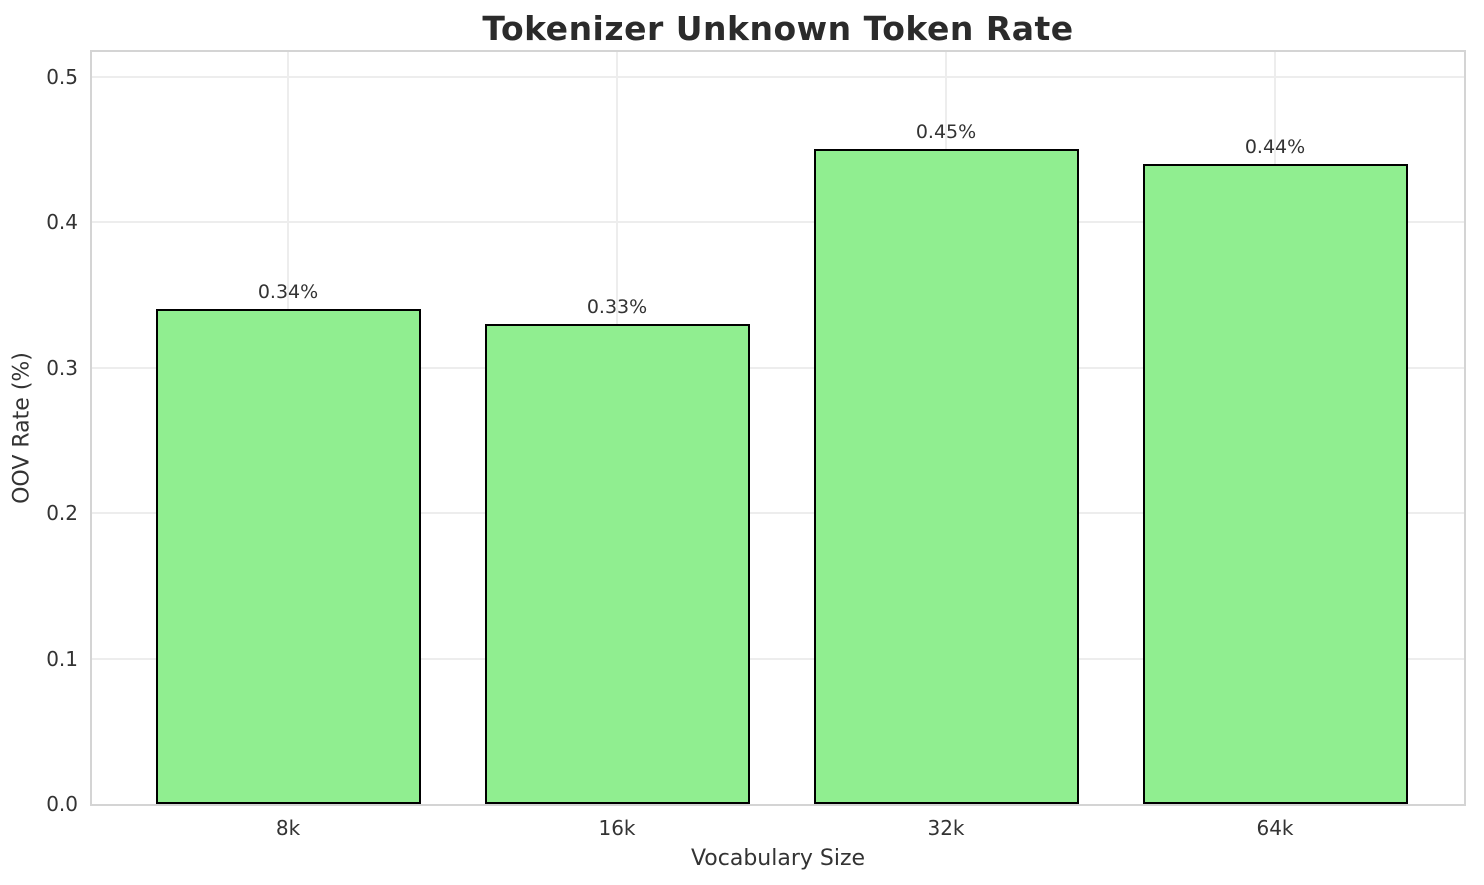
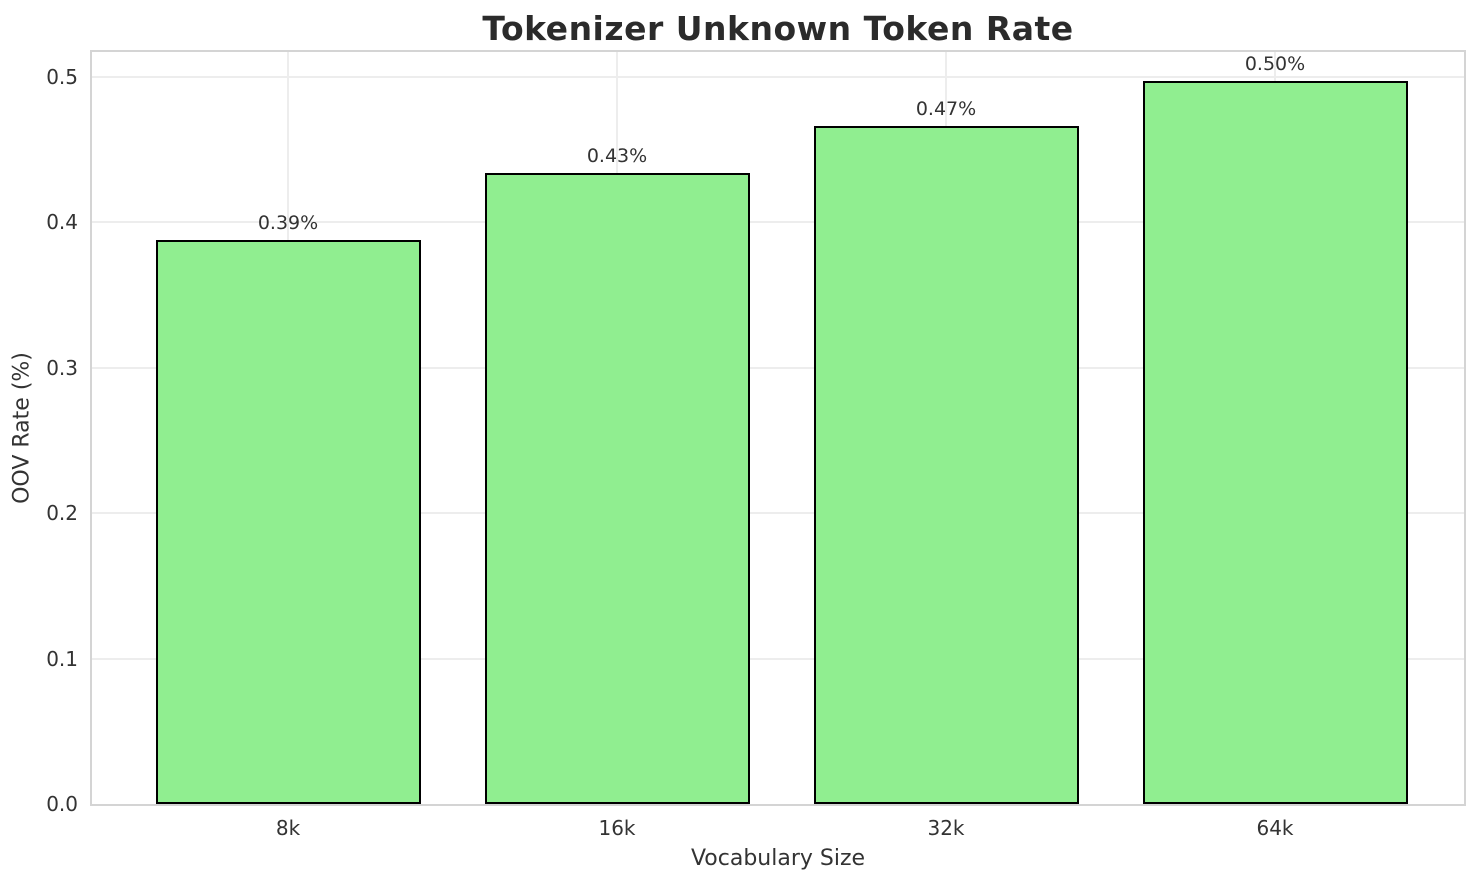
8k: 0.34% -> 0.39%
16k: 0.33% -> 0.43%
32k: 0.45% -> 0.47%
64k: 0.44% -> 0.50%
